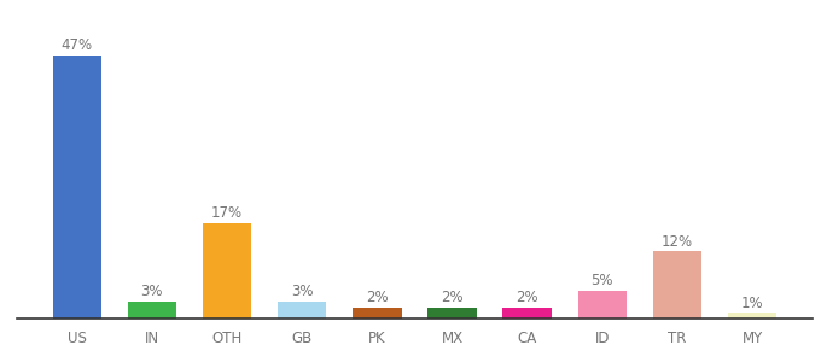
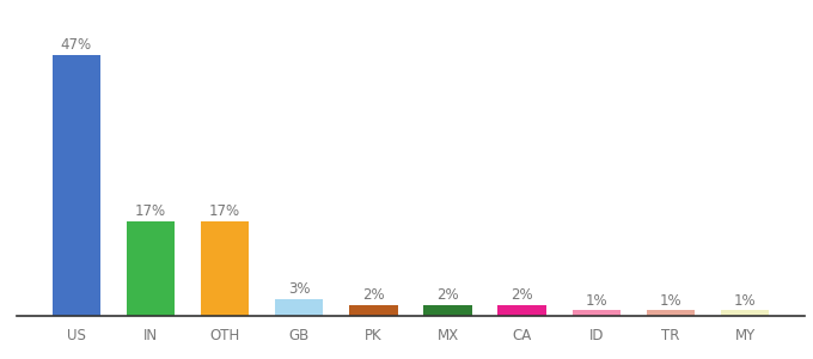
IN: 3% -> 17%
ID: 5% -> 1%
TR: 12% -> 1%
